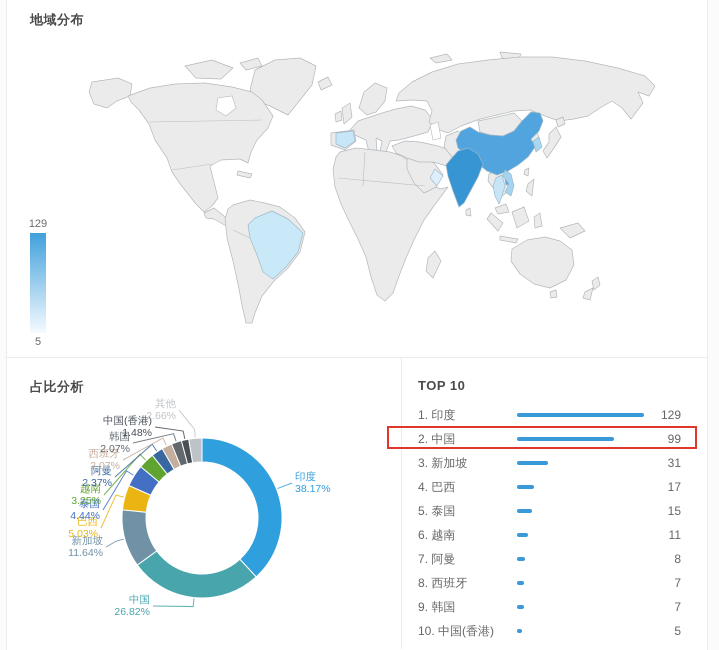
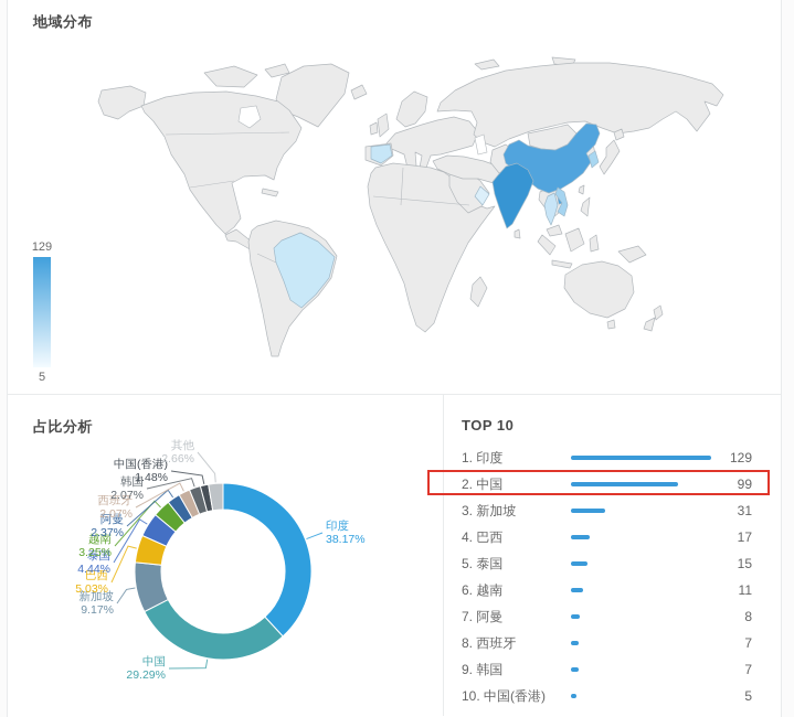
占比分析/中国: 26.82% -> 29.29%
占比分析/新加坡: 11.64% -> 9.17%
